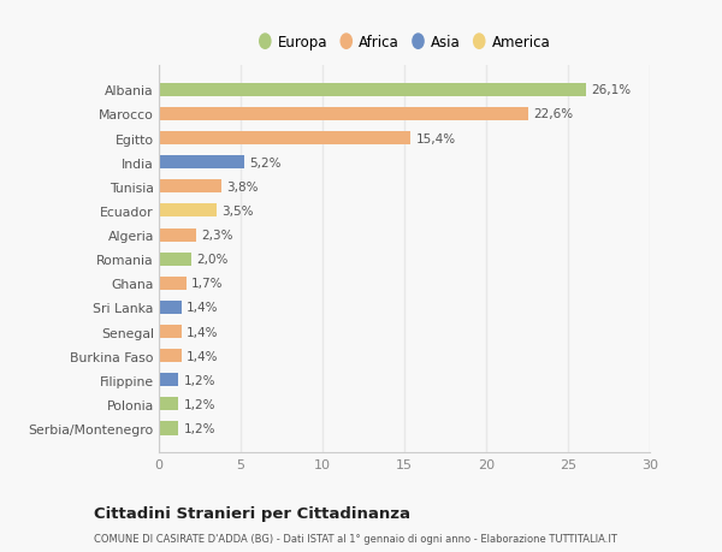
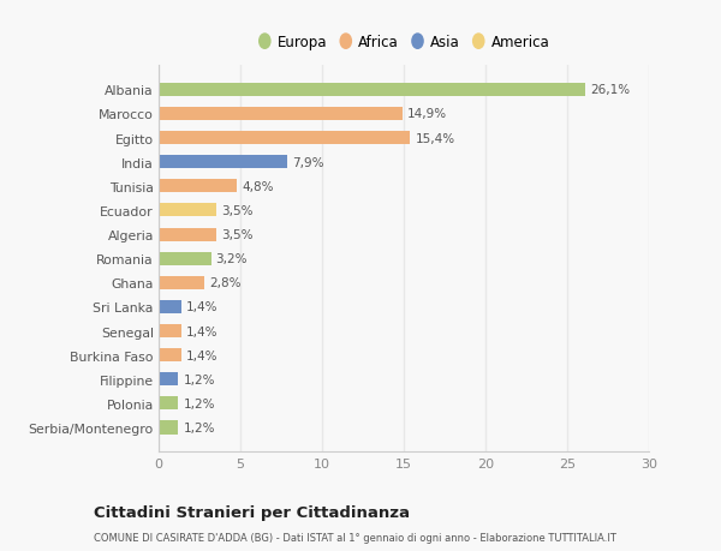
Marocco: 22,6% -> 14,9%
India: 5,2% -> 7,9%
Tunisia: 3,8% -> 4,8%
Algeria: 2,3% -> 3,5%
Romania: 2,0% -> 3,2%
Ghana: 1,7% -> 2,8%
